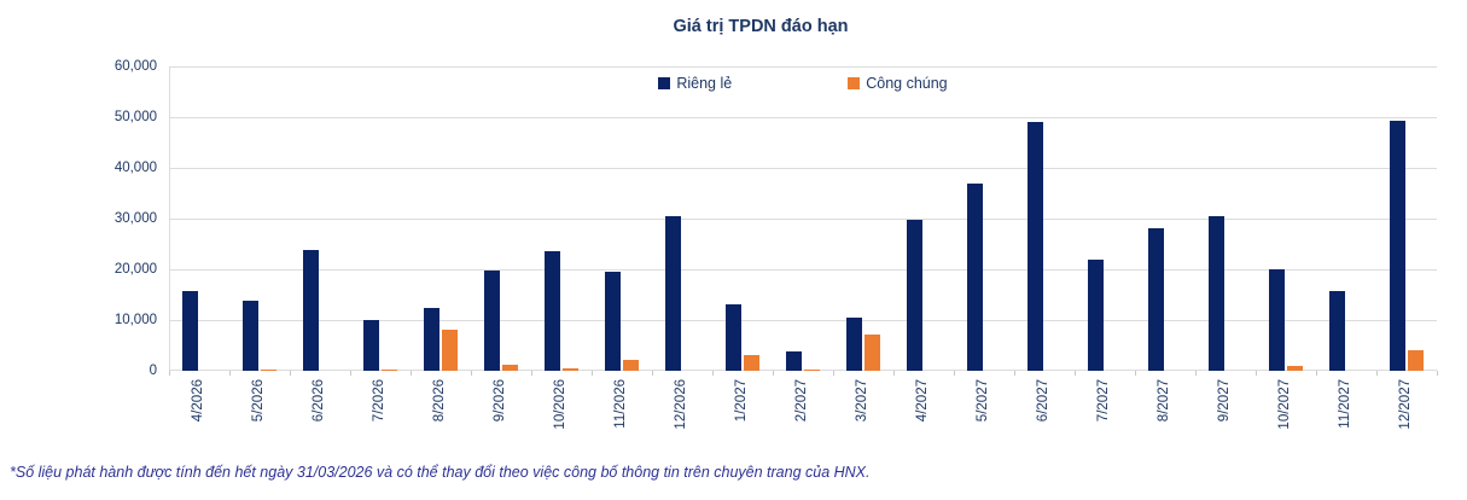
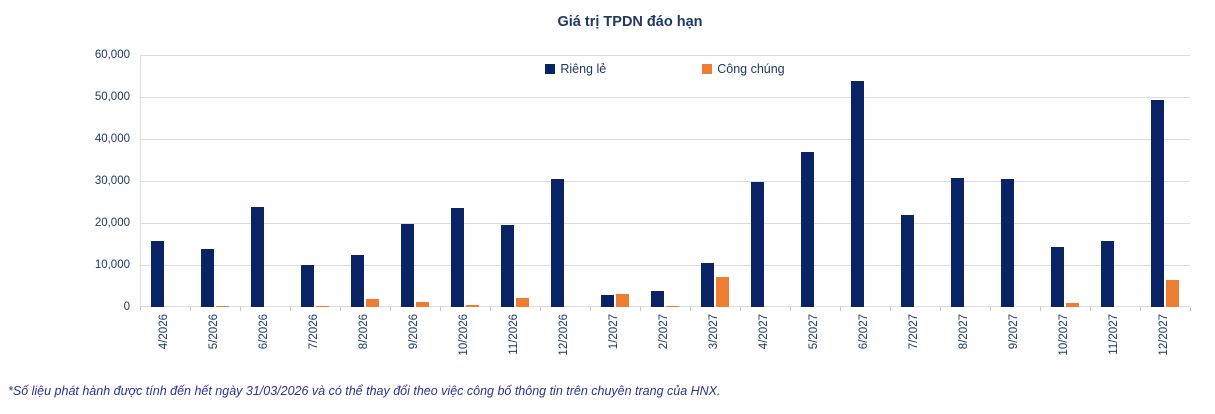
Công chúng/8/2026: 8000 -> 2000
Riêng lẻ/1/2027: 13000 -> 3000
Riêng lẻ/6/2027: 49000 -> 54000
Riêng lẻ/8/2027: 28000 -> 31000
Riêng lẻ/10/2027: 20000 -> 14000
Công chúng/12/2027: 4000 -> 6000
